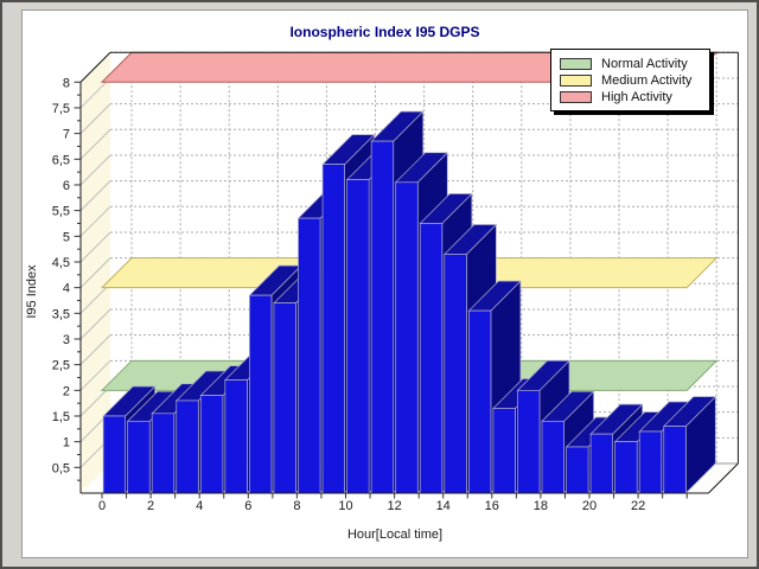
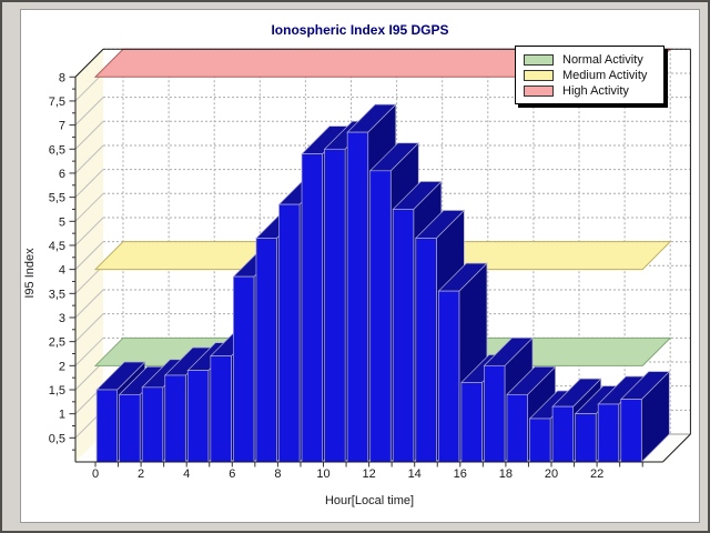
7: 3,7 -> 4,7
10: 6,1 -> 6,5
